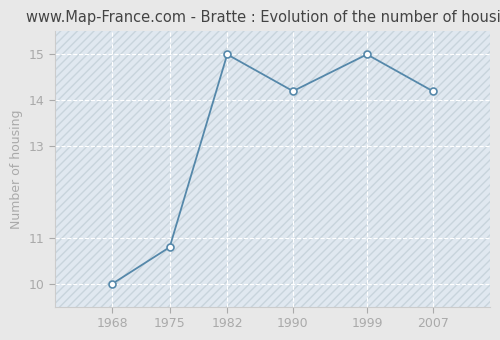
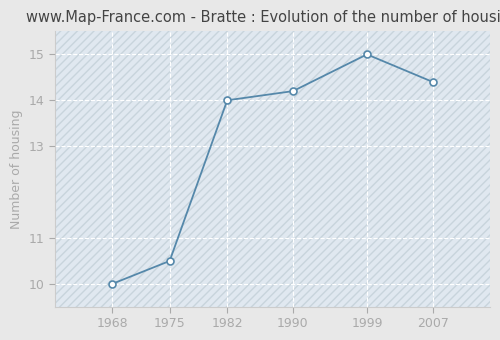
1975: 10.8 -> 10.5
1982: 15.0 -> 14.0
2007: 14.2 -> 14.4
